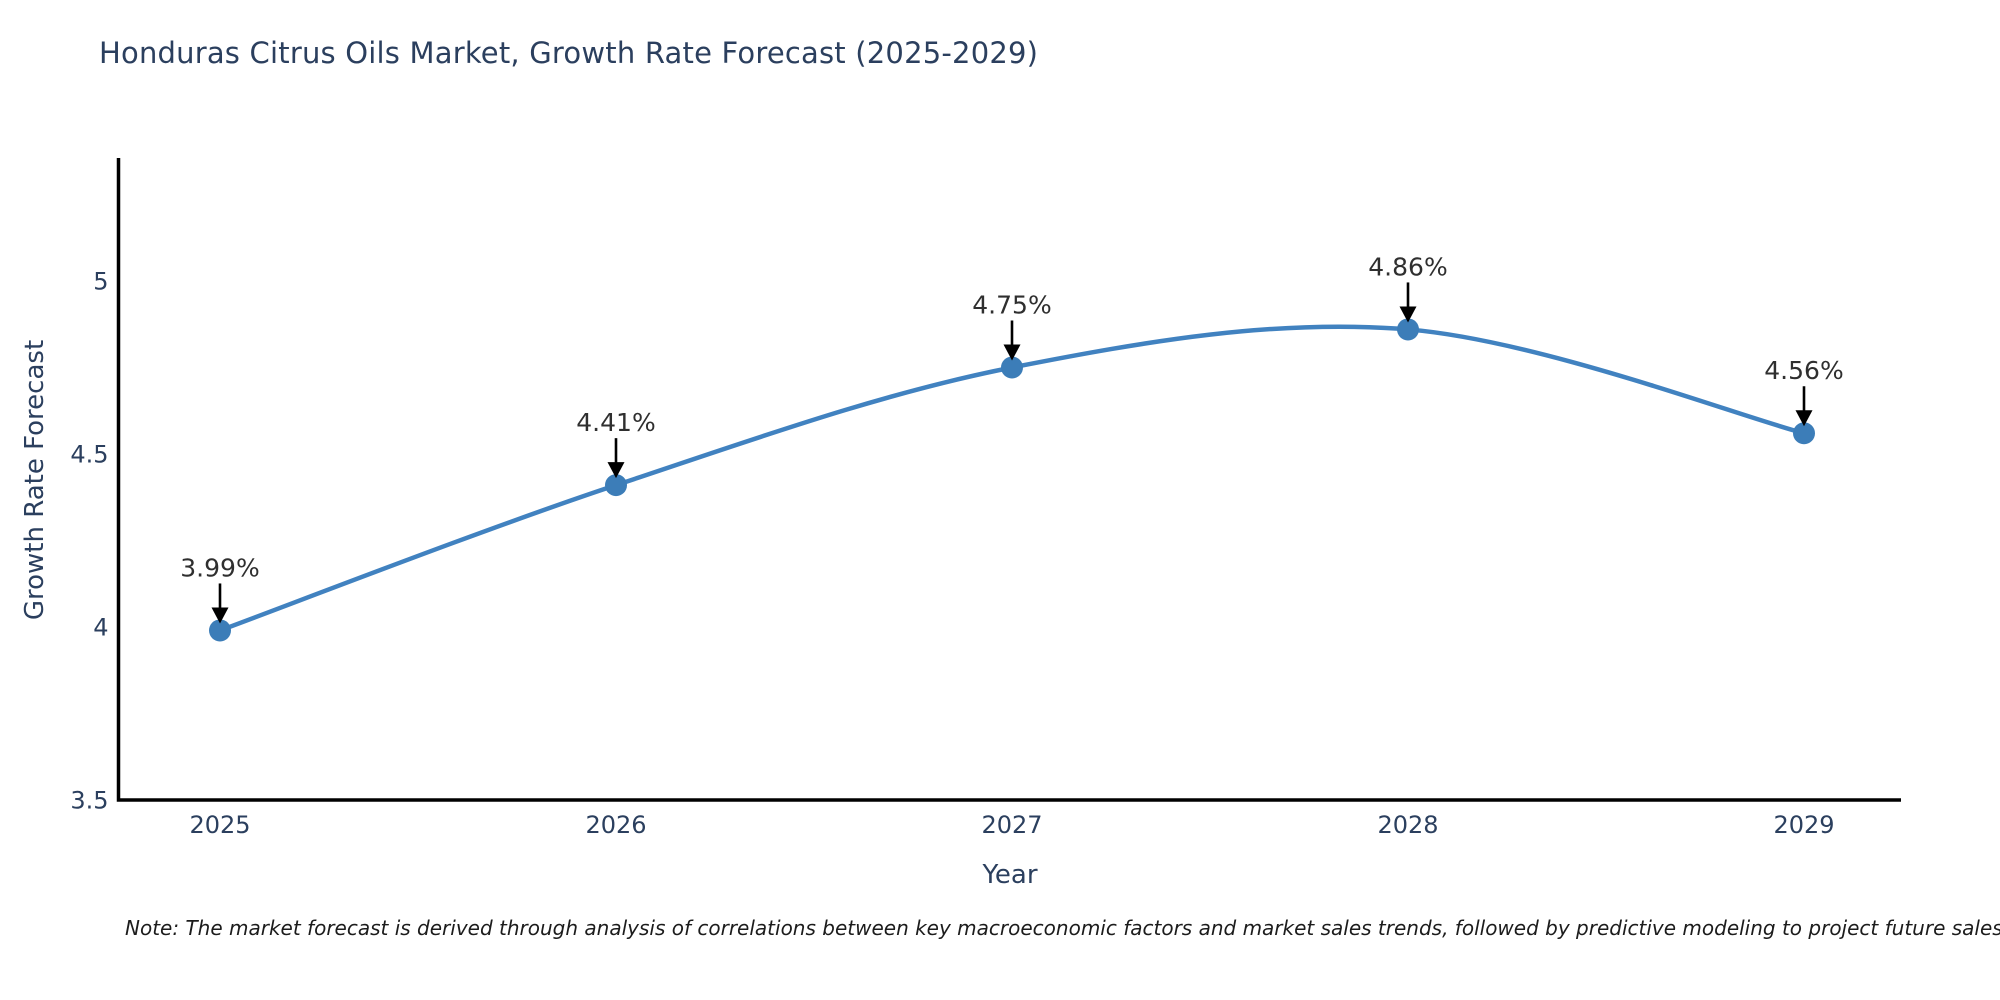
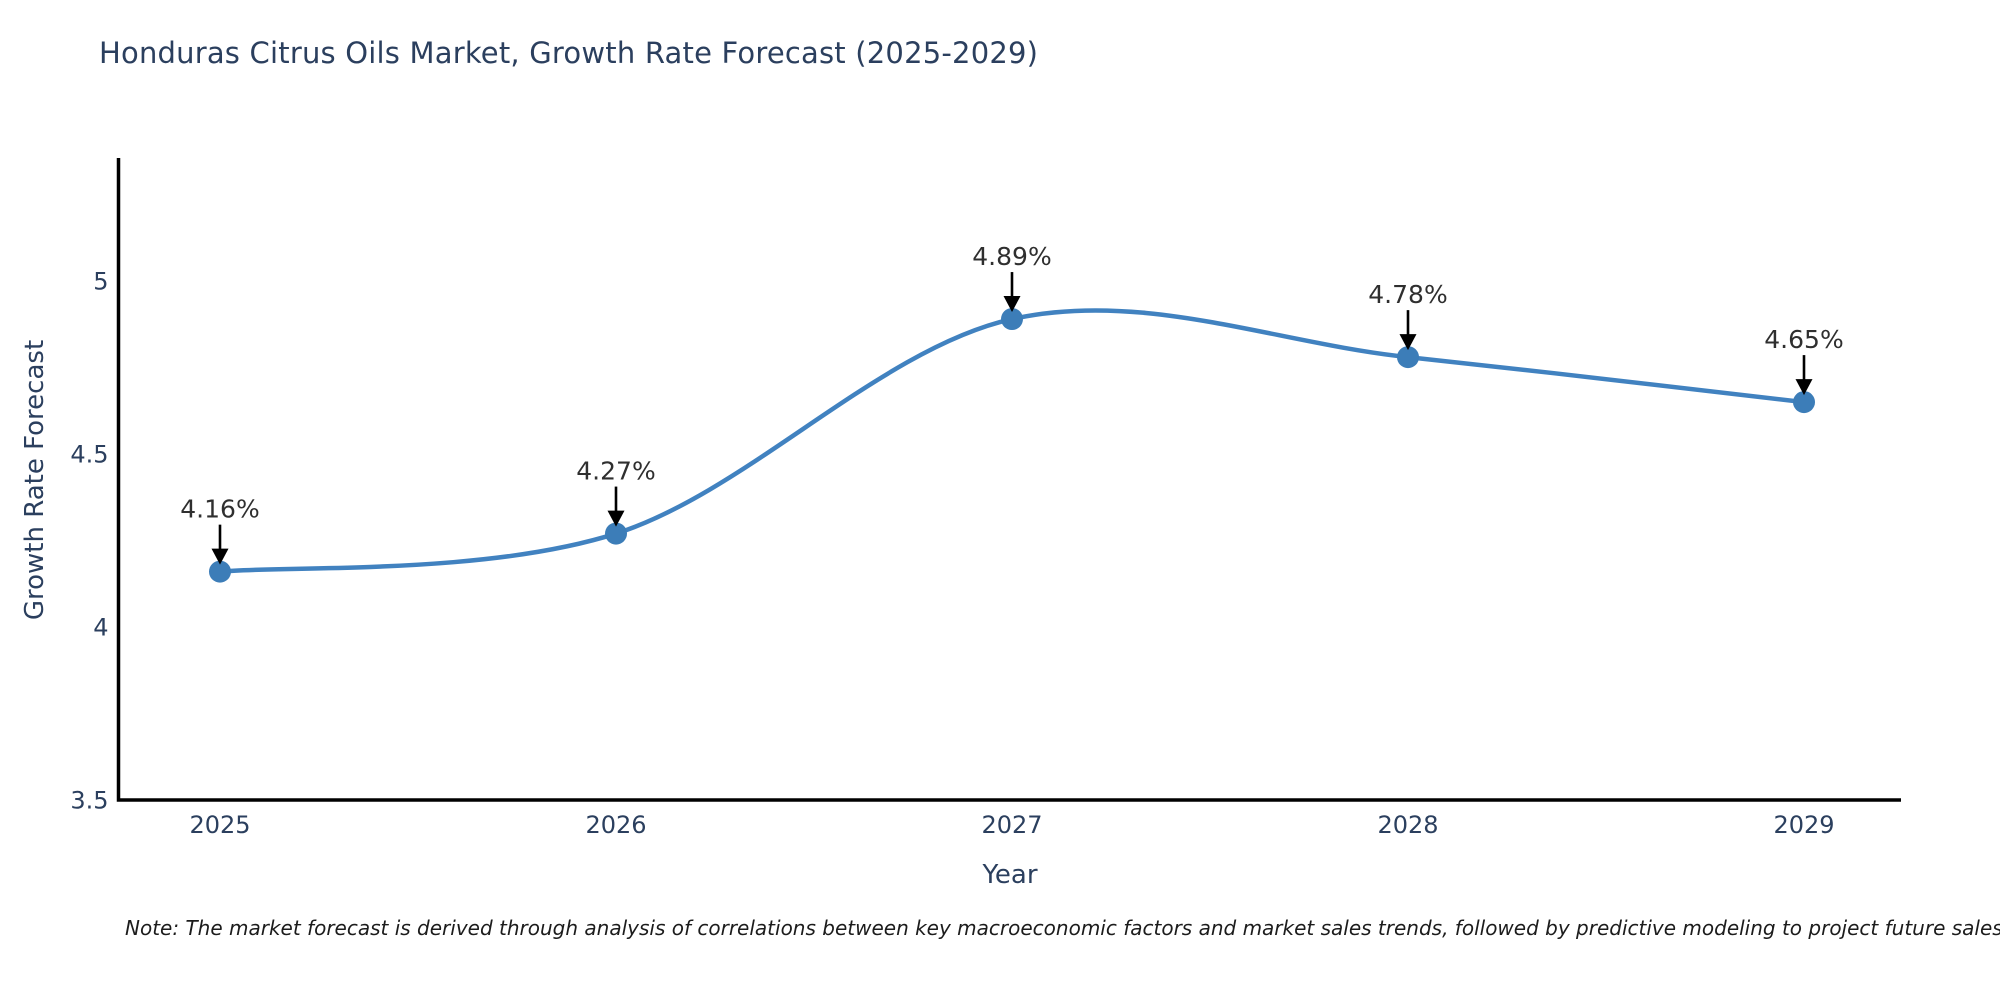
2025: 3.99% -> 4.16%
2026: 4.41% -> 4.27%
2027: 4.75% -> 4.89%
2028: 4.86% -> 4.78%
2029: 4.56% -> 4.65%
